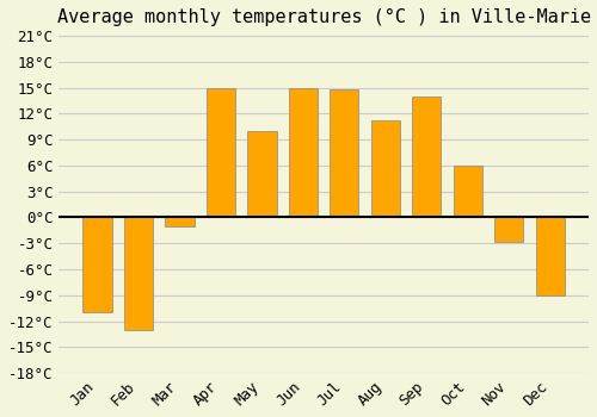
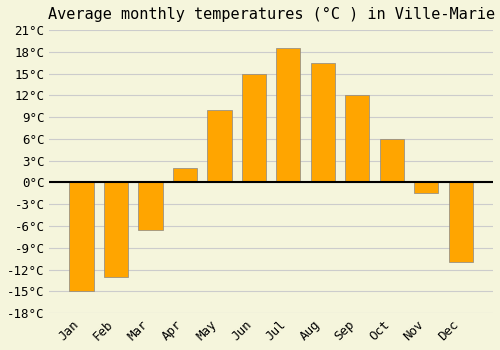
Jan: -11.0°C -> -15.0°C
Mar: -1.0°C -> -6.5°C
Apr: 15.0°C -> 2.0°C
Jul: 14.8°C -> 18.5°C
Aug: 11.2°C -> 16.5°C
Sep: 14.0°C -> 12.0°C
Nov: -2.8°C -> -1.5°C
Dec: -9.0°C -> -11.0°C
